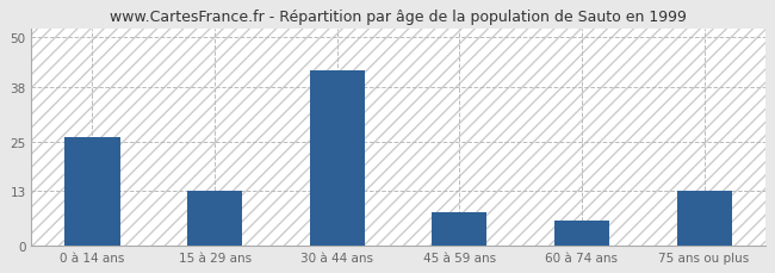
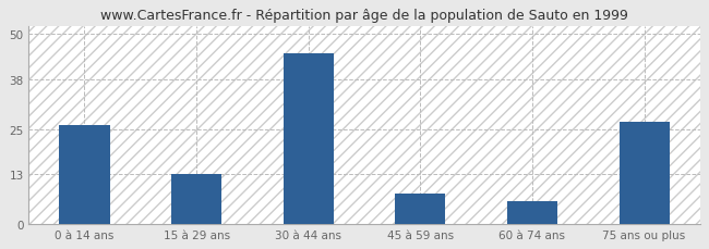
30 à 44 ans: 42 -> 45
75 ans ou plus: 13 -> 27
